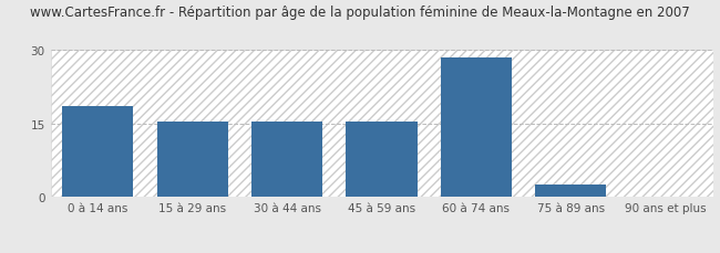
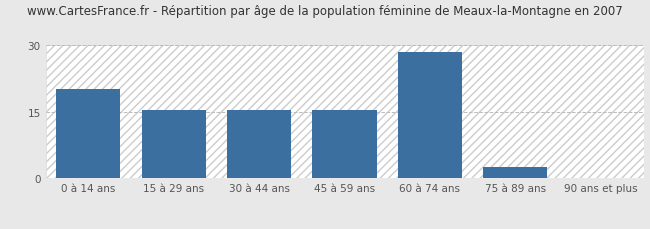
0 à 14 ans: 18.5 -> 20.0
